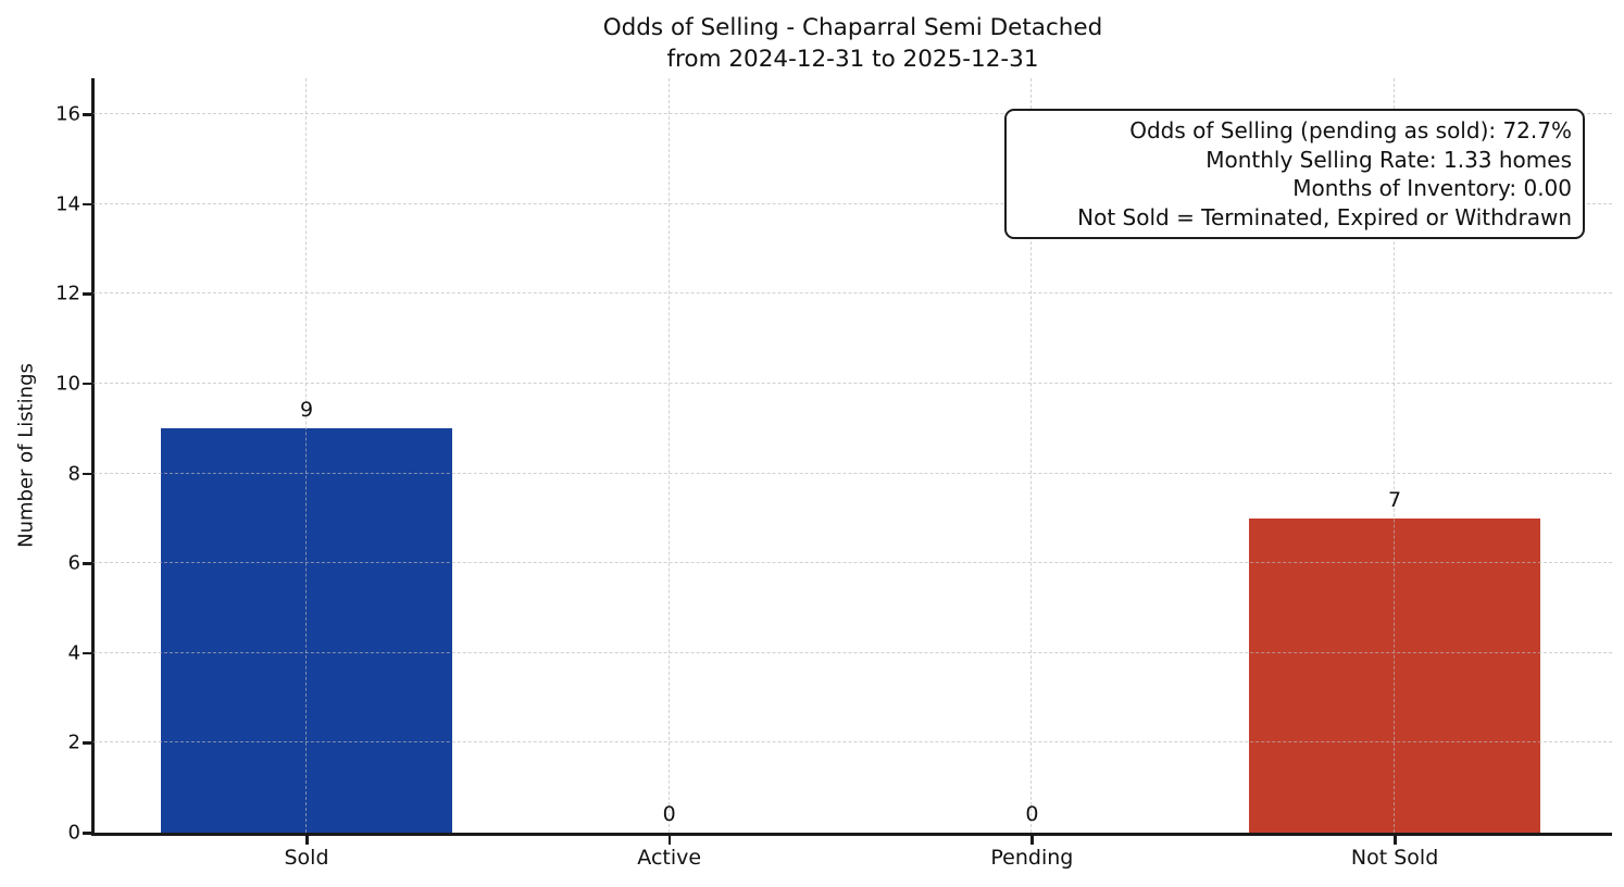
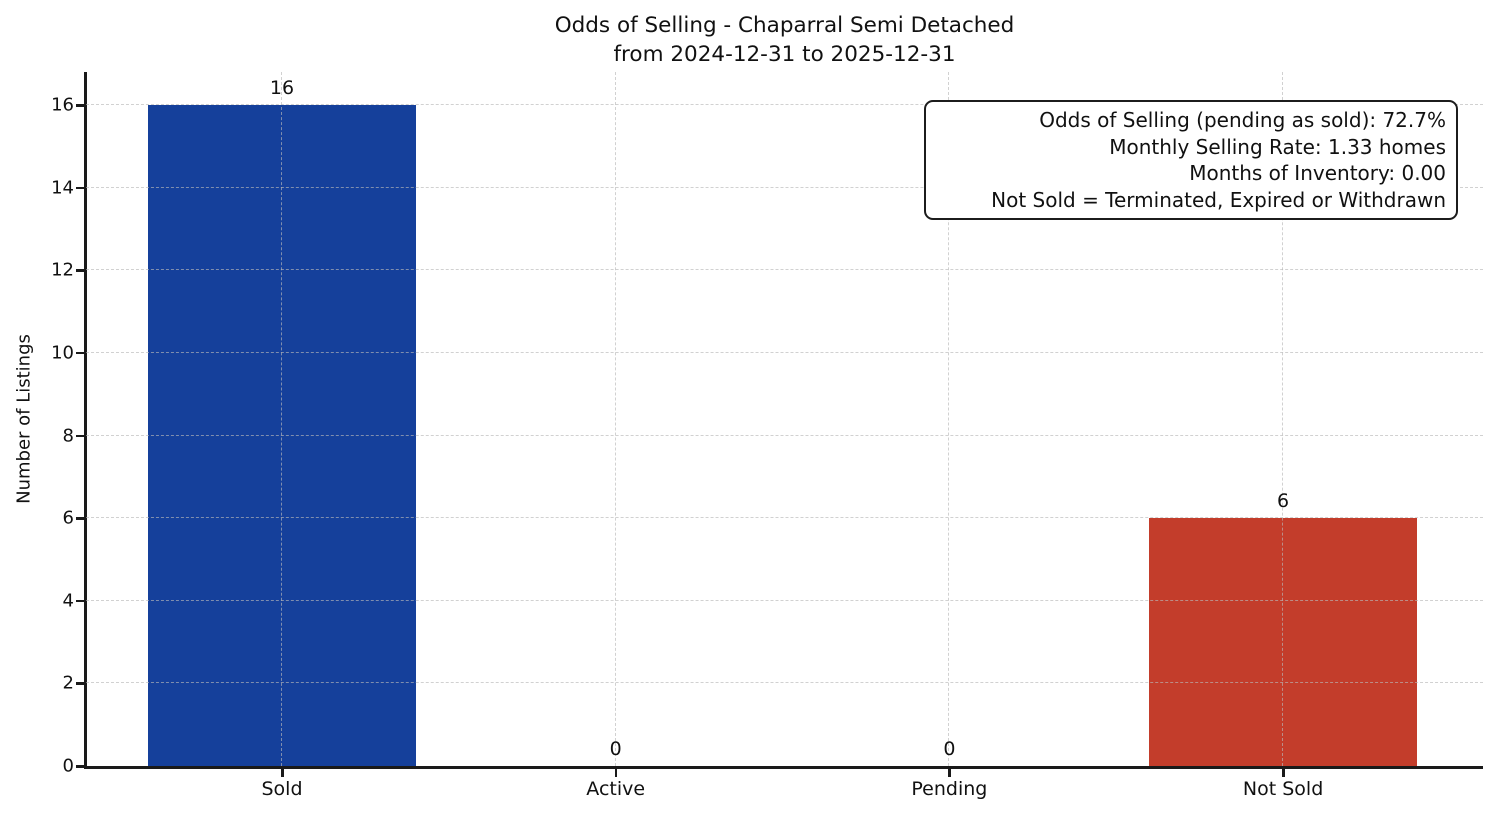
Sold: 9 -> 16
Not Sold: 7 -> 6
